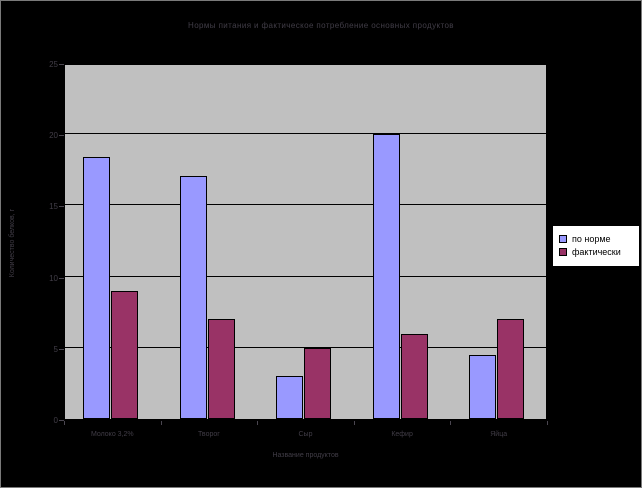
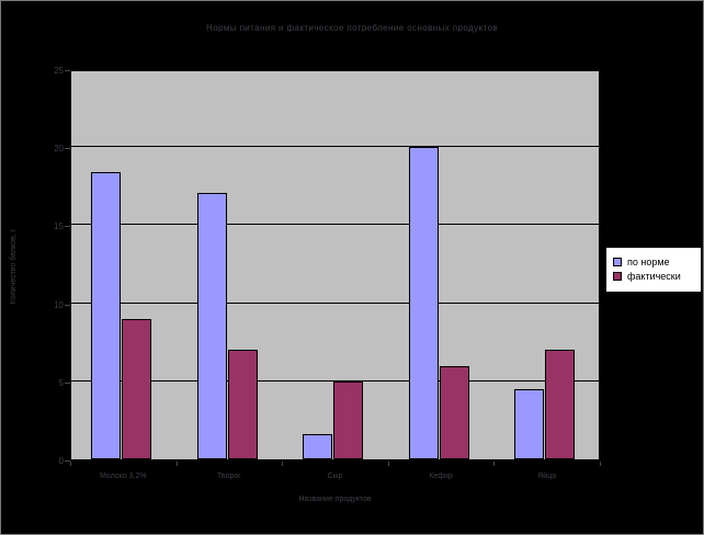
по норме/Сыр: 3.0 -> 1.6
